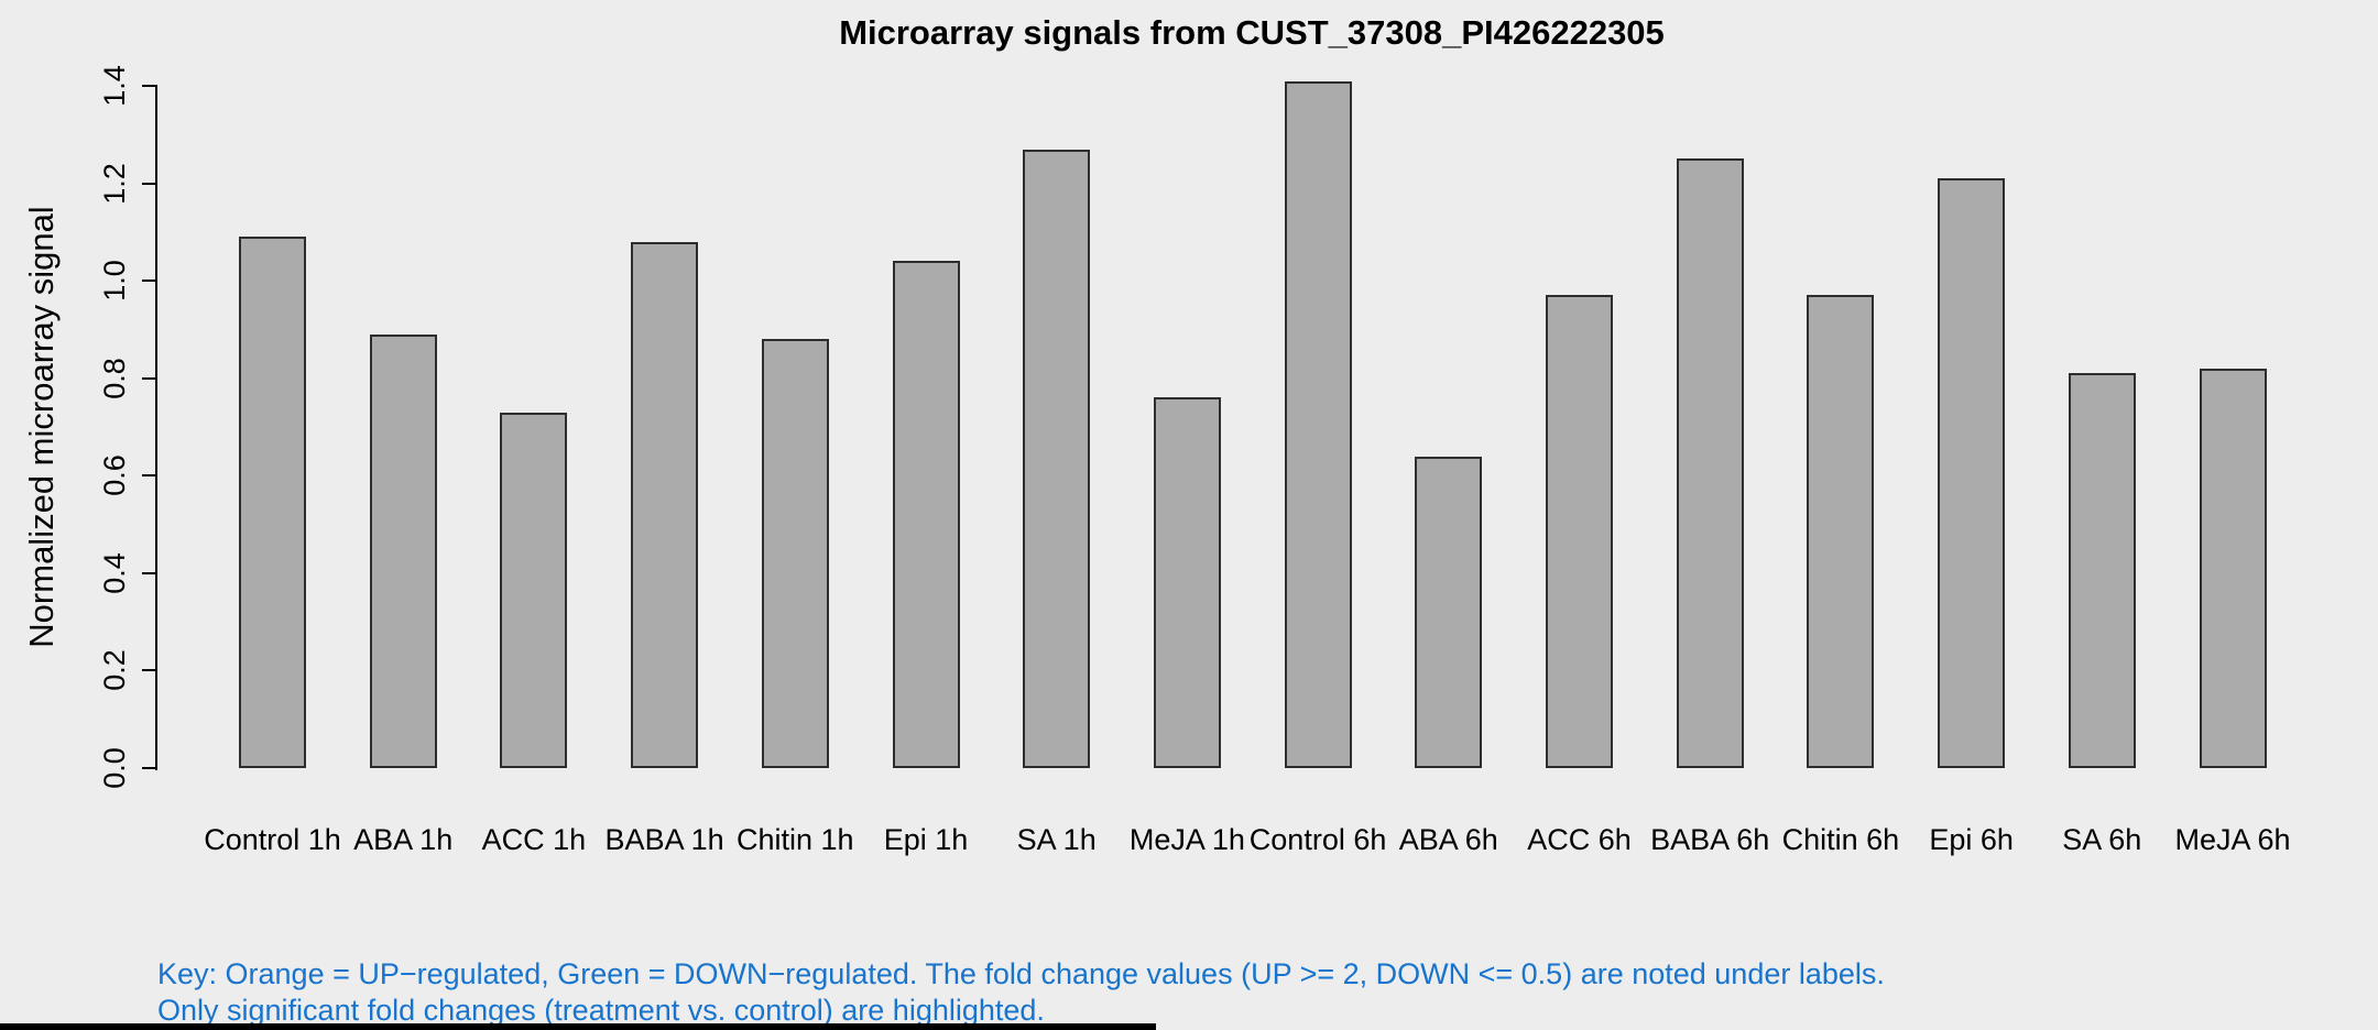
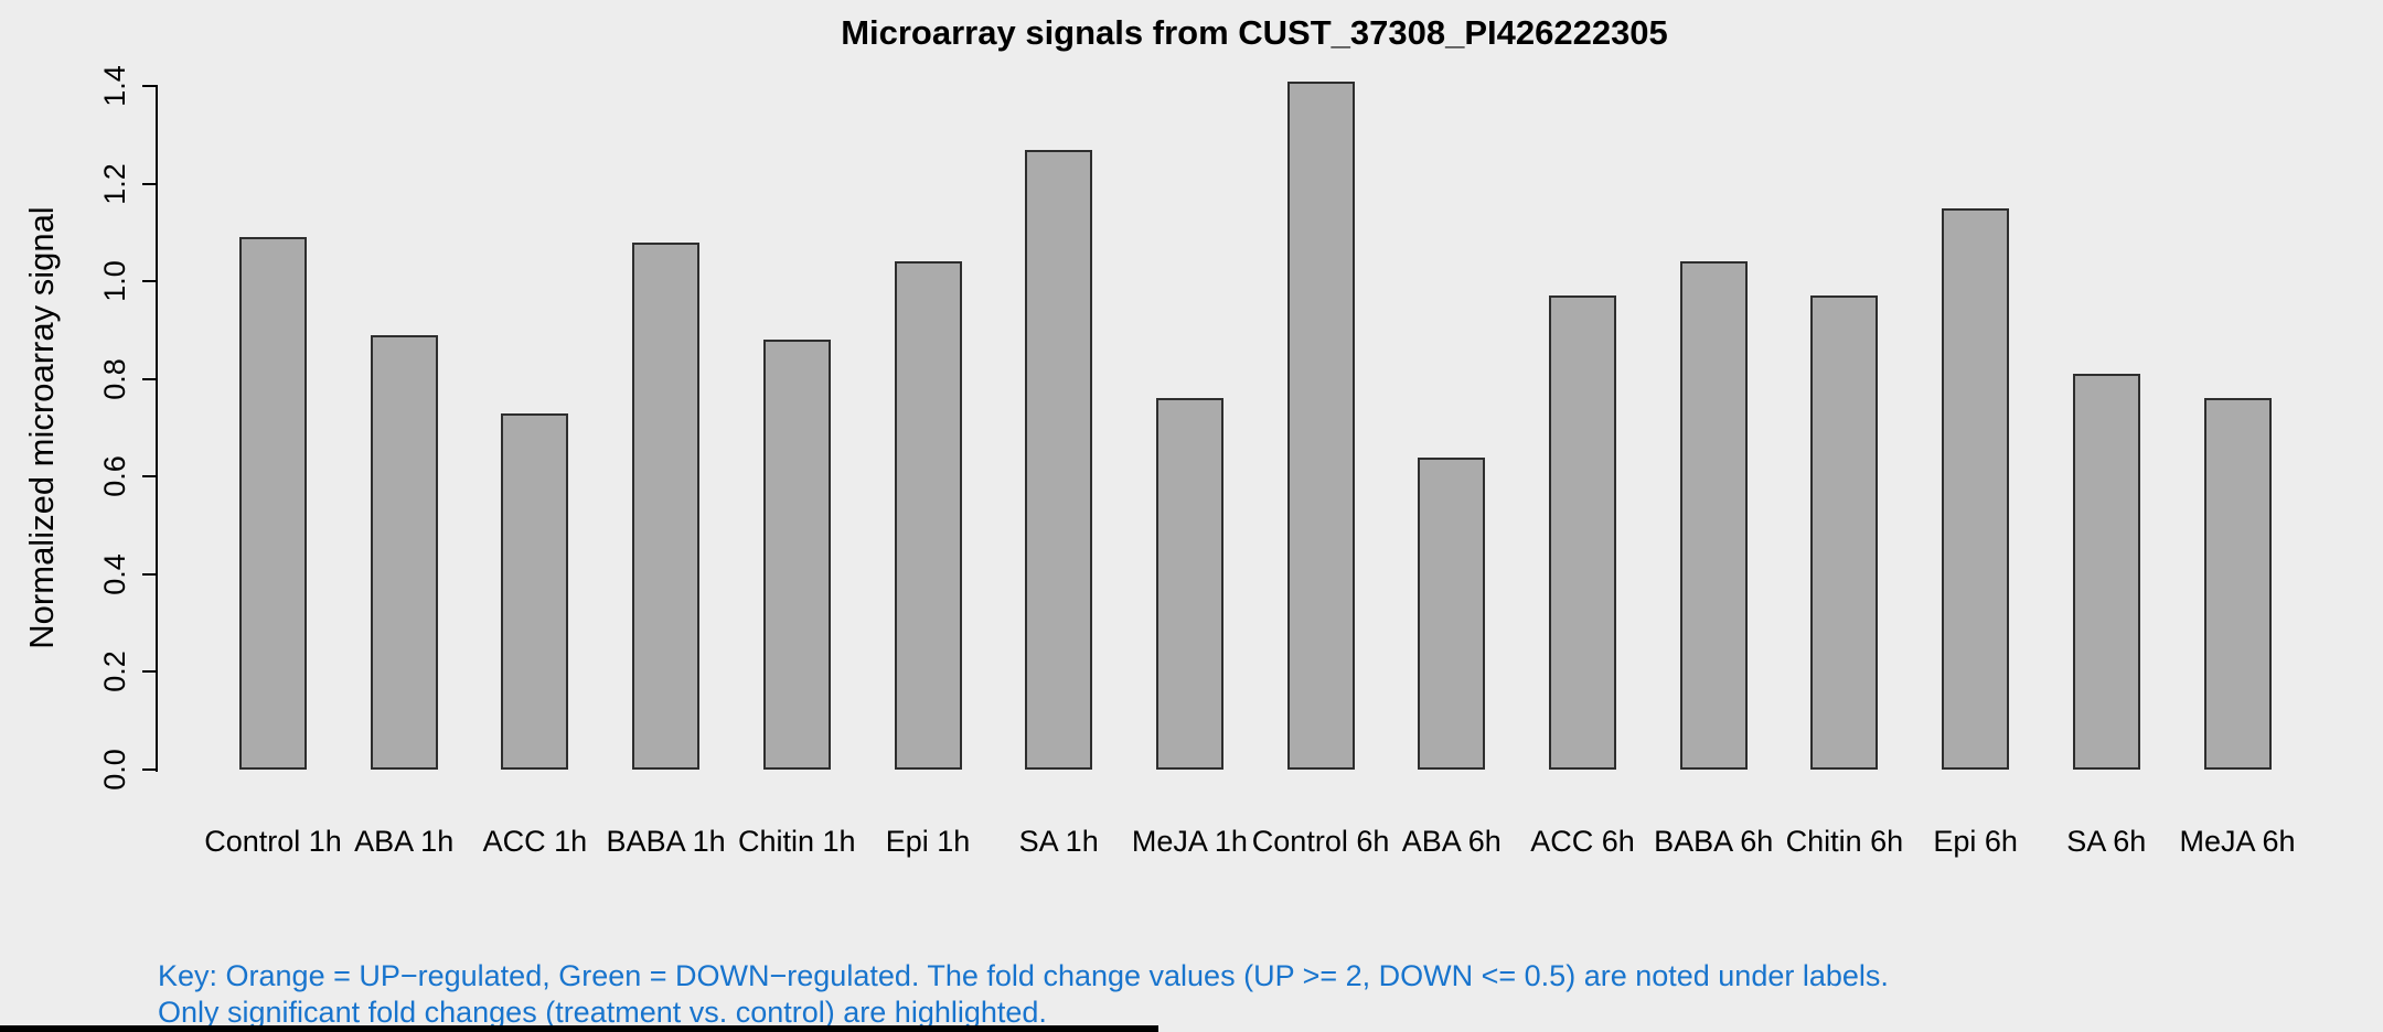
BABA 6h: 1.25 -> 1.04
Epi 6h: 1.21 -> 1.15
MeJA 6h: 0.82 -> 0.76
